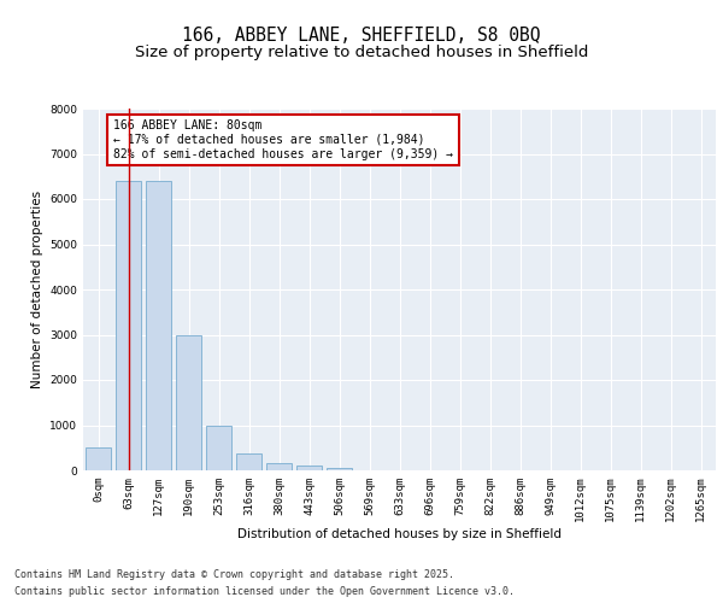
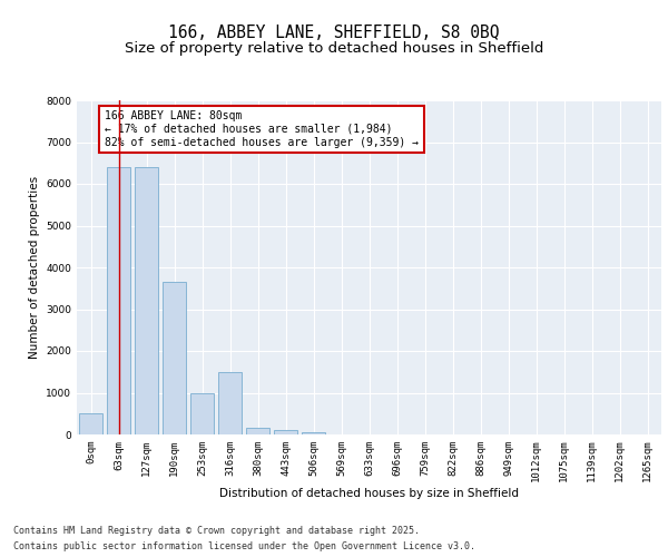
190sqm: 3000 -> 3650
316sqm: 370 -> 1500
